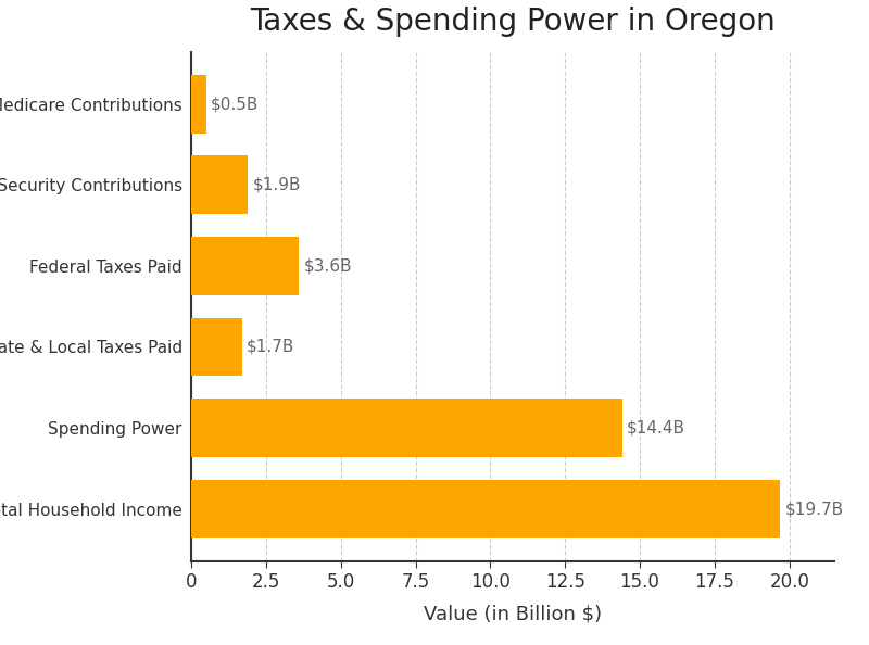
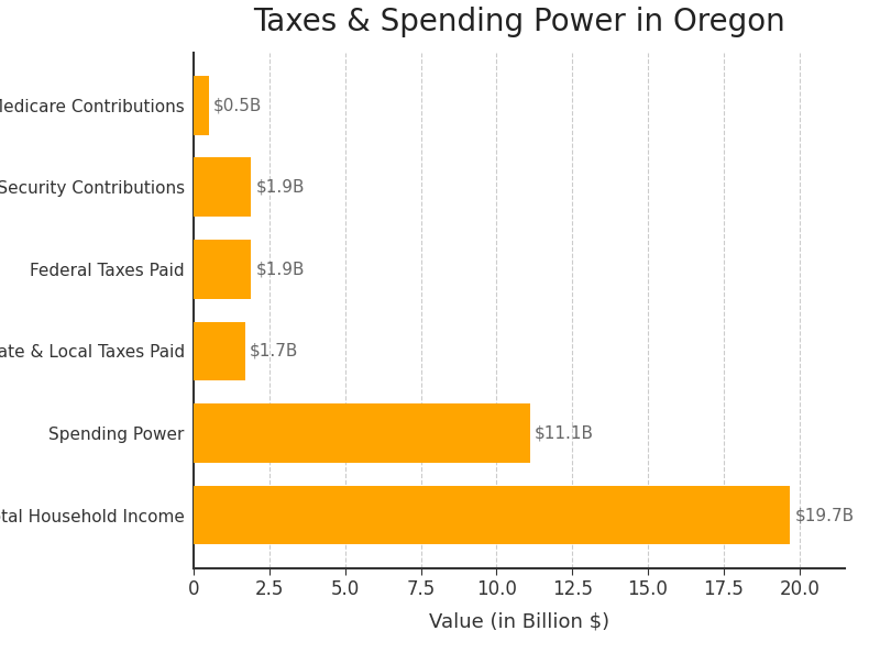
Federal Taxes Paid: $3.6B -> $1.9B
Spending Power: $14.4B -> $11.1B
